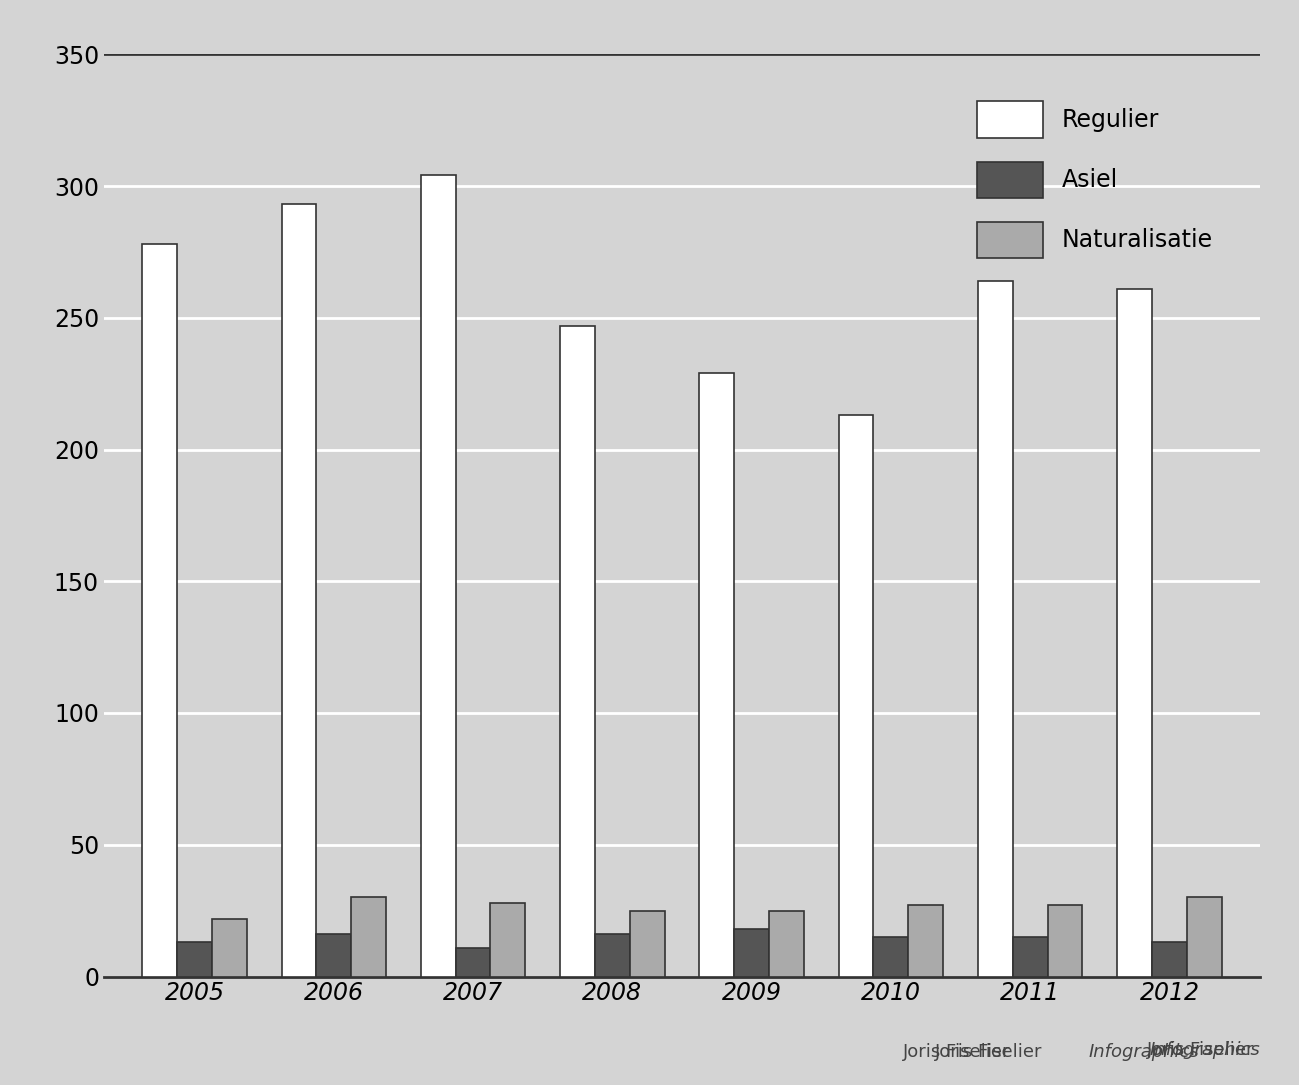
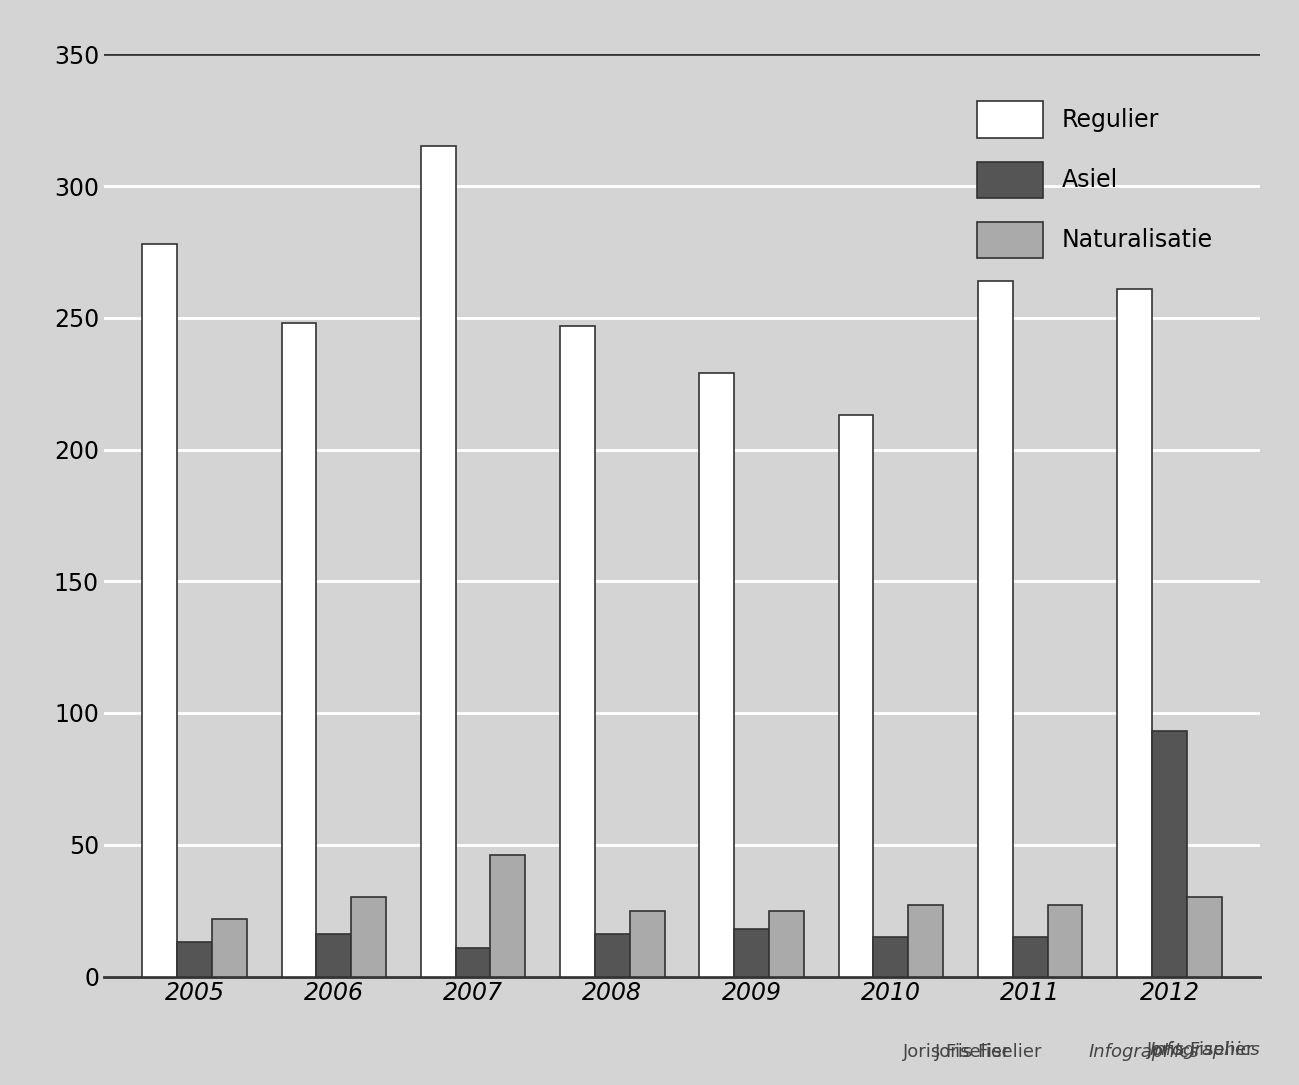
Regulier/2006: 293 -> 248
Regulier/2007: 304 -> 315
Naturalisatie/2007: 28 -> 46
Asiel/2012: 13 -> 93
